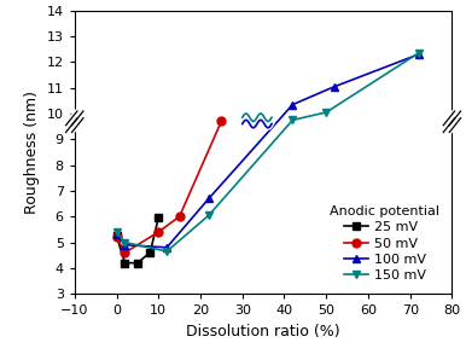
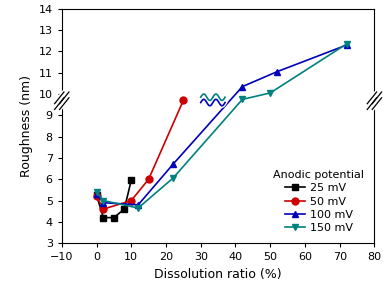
50 mV/10: 5.4 -> 5.0
